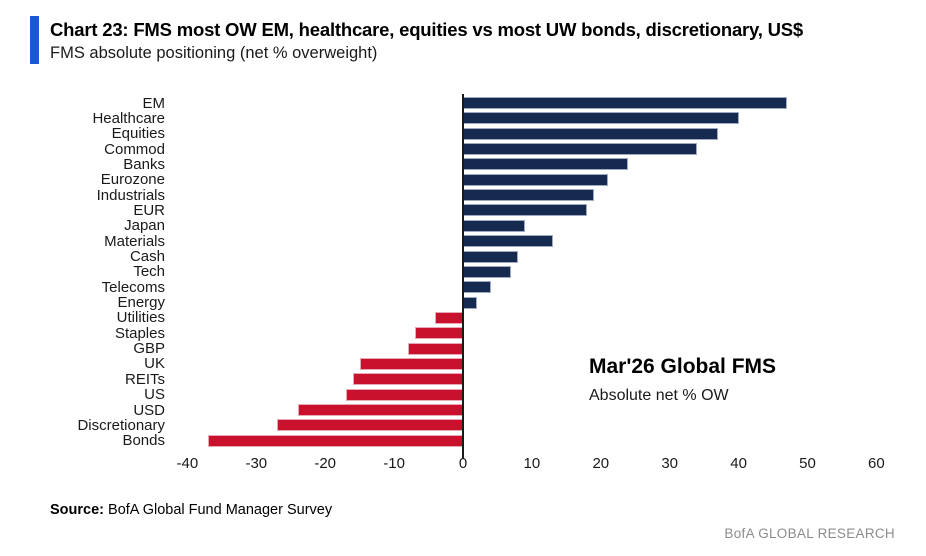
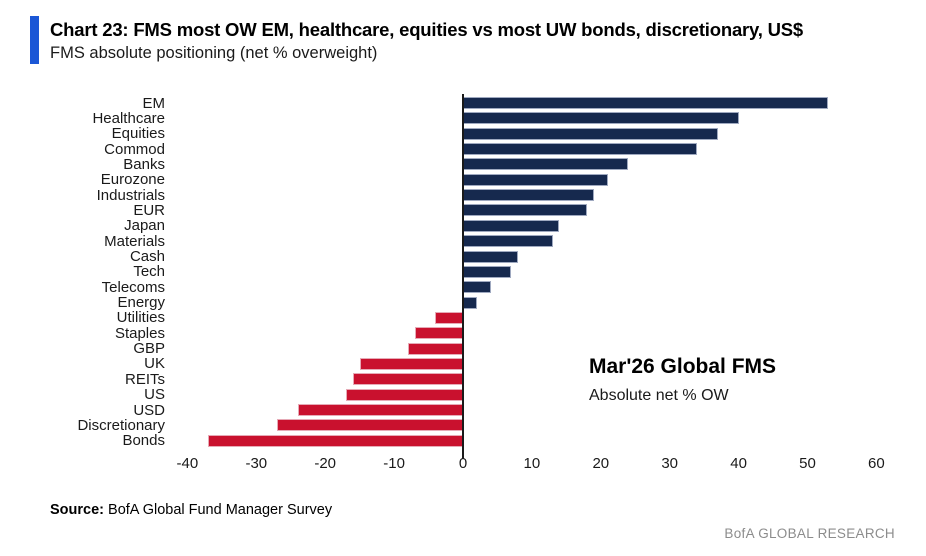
EM: 47 -> 53
Japan: 9 -> 14
